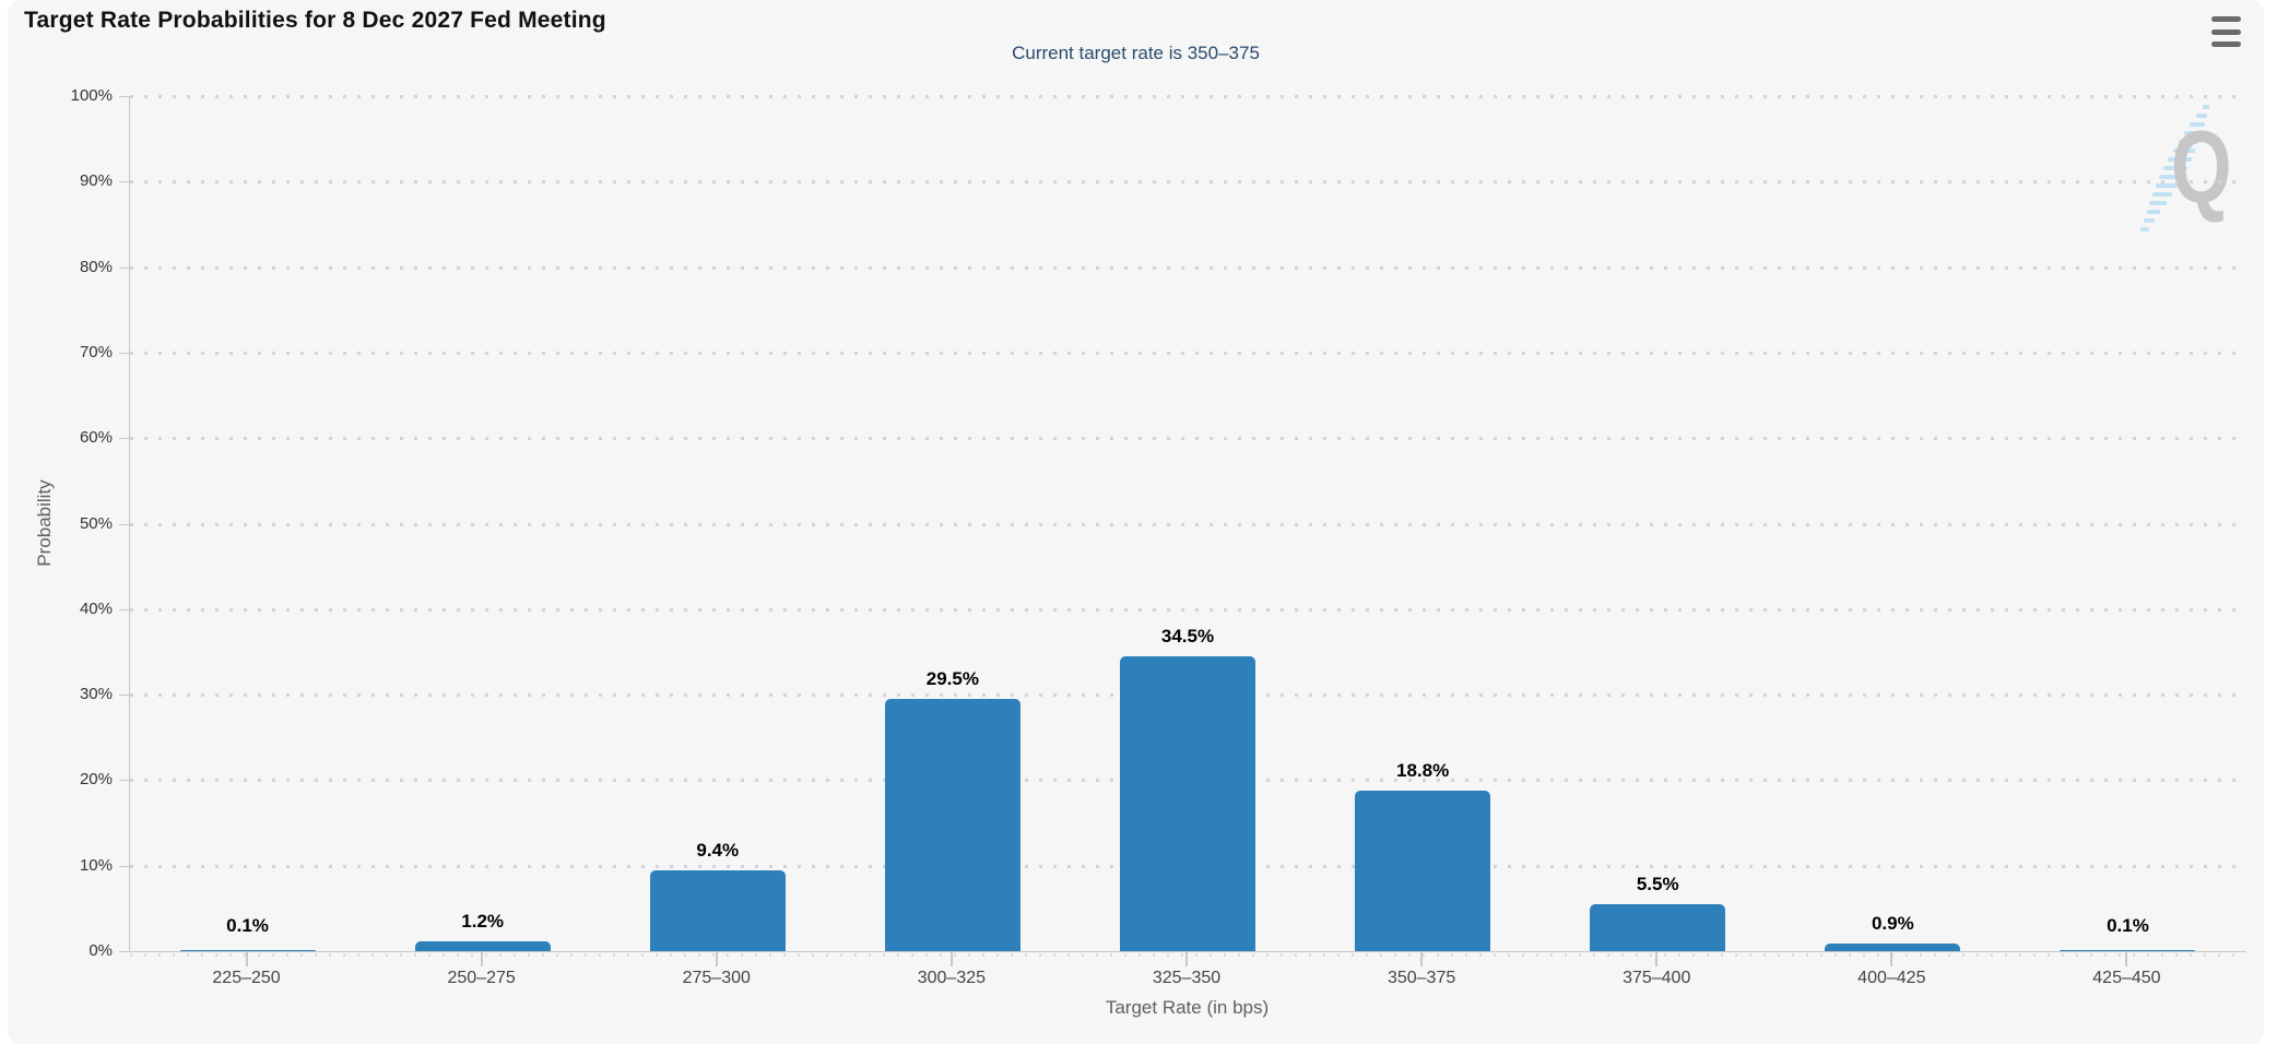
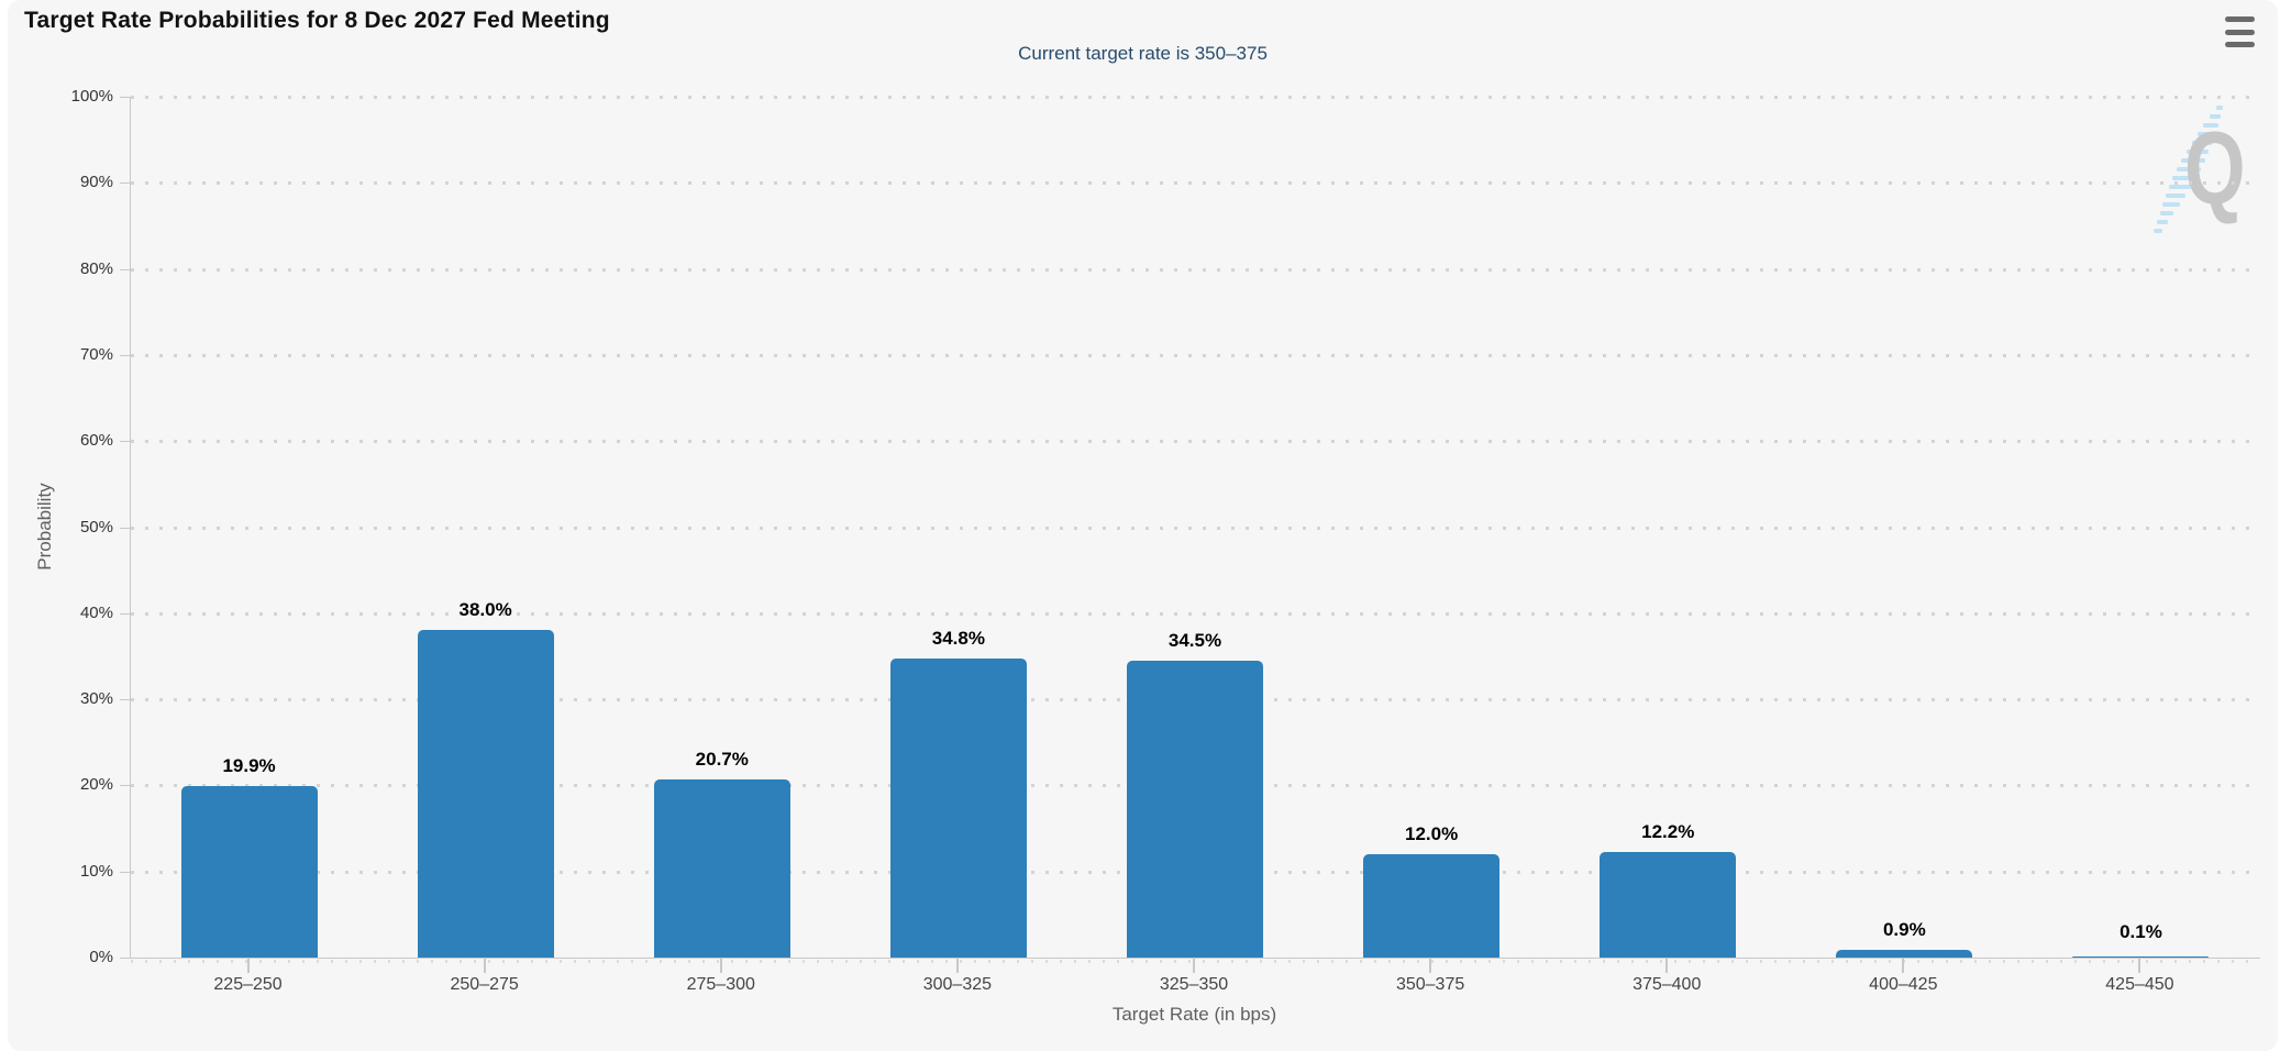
225–250: 0.1% -> 19.9%
250–275: 1.2% -> 38.0%
275–300: 9.4% -> 20.7%
300–325: 29.5% -> 34.8%
350–375: 18.8% -> 12.0%
375–400: 5.5% -> 12.2%
